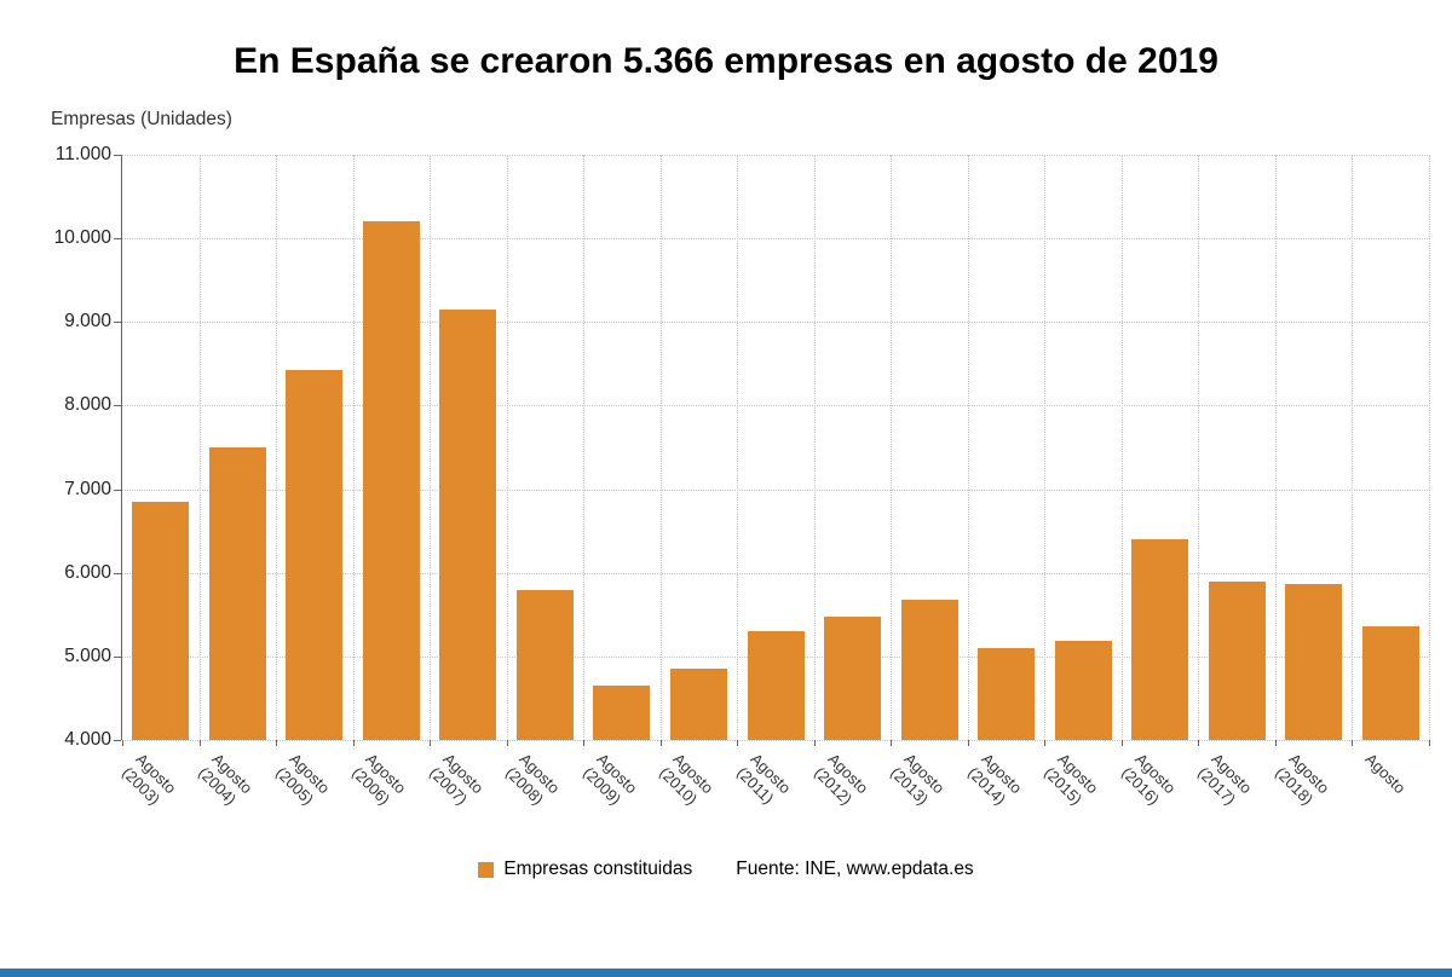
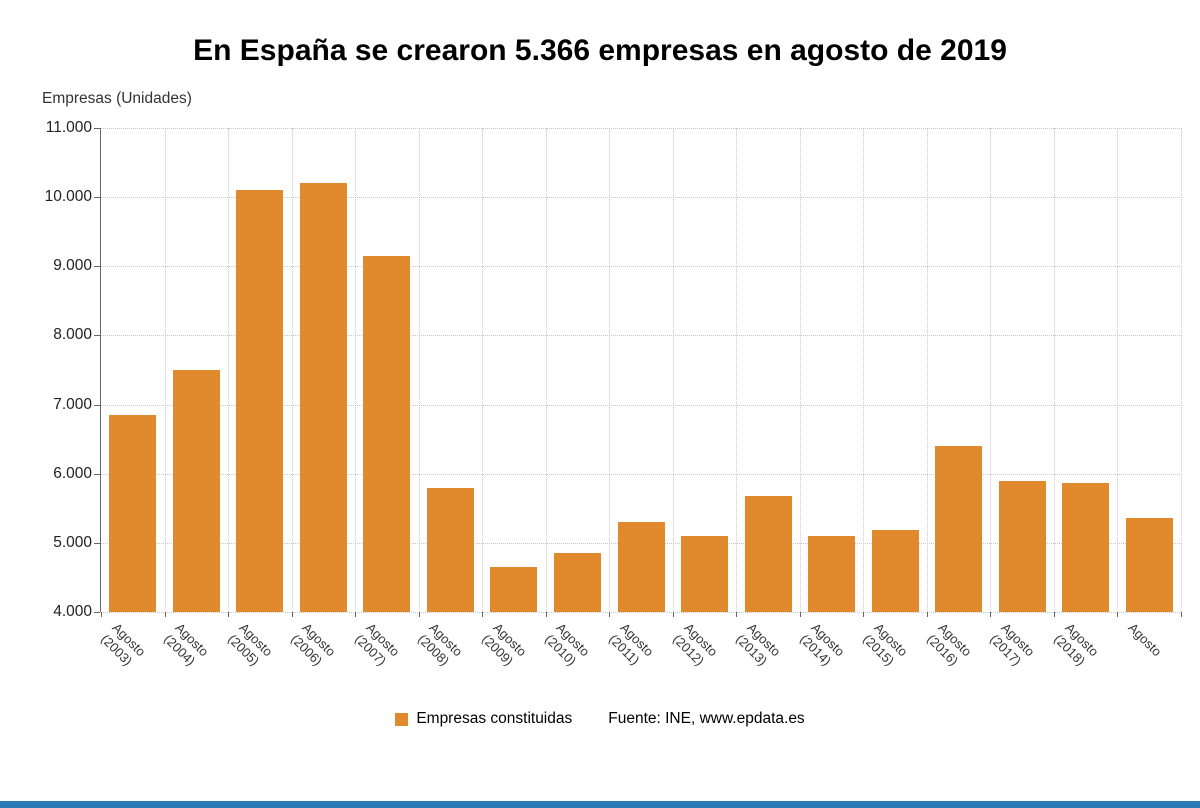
Agosto (2005): 8400 -> 10100
Agosto (2012): 5500 -> 5100
